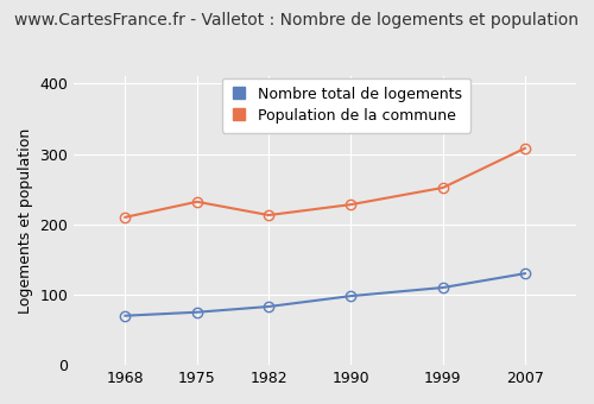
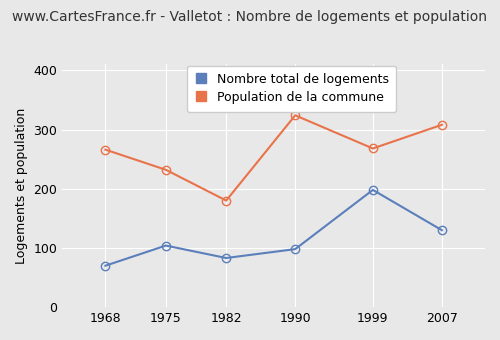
Population de la commune/1968: 210 -> 266
Nombre total de logements/1975: 75 -> 104
Population de la commune/1982: 213 -> 180
Population de la commune/1990: 228 -> 324
Nombre total de logements/1999: 110 -> 198
Population de la commune/1999: 252 -> 268
